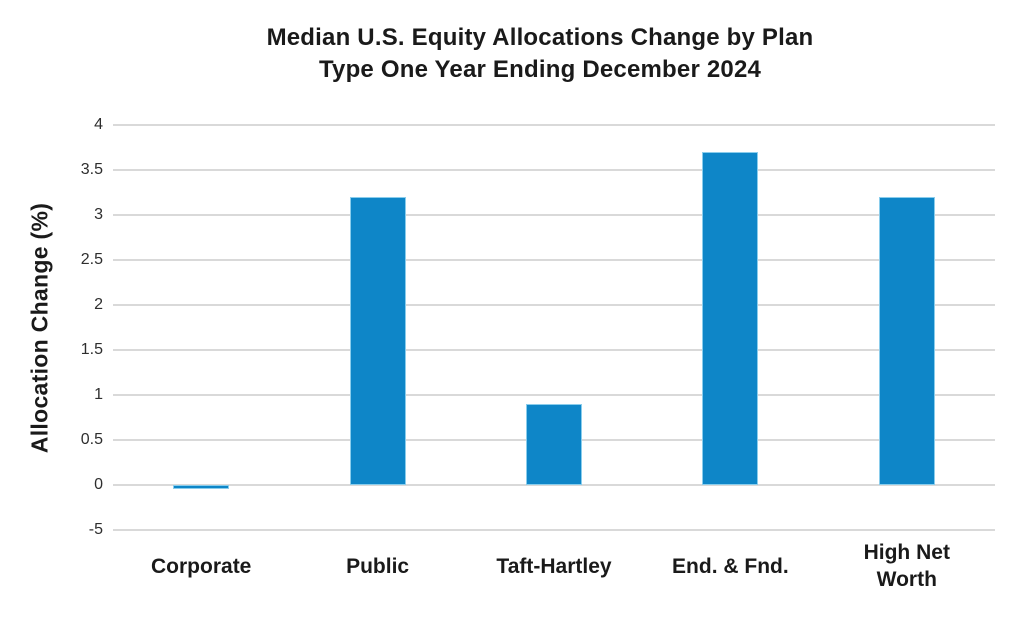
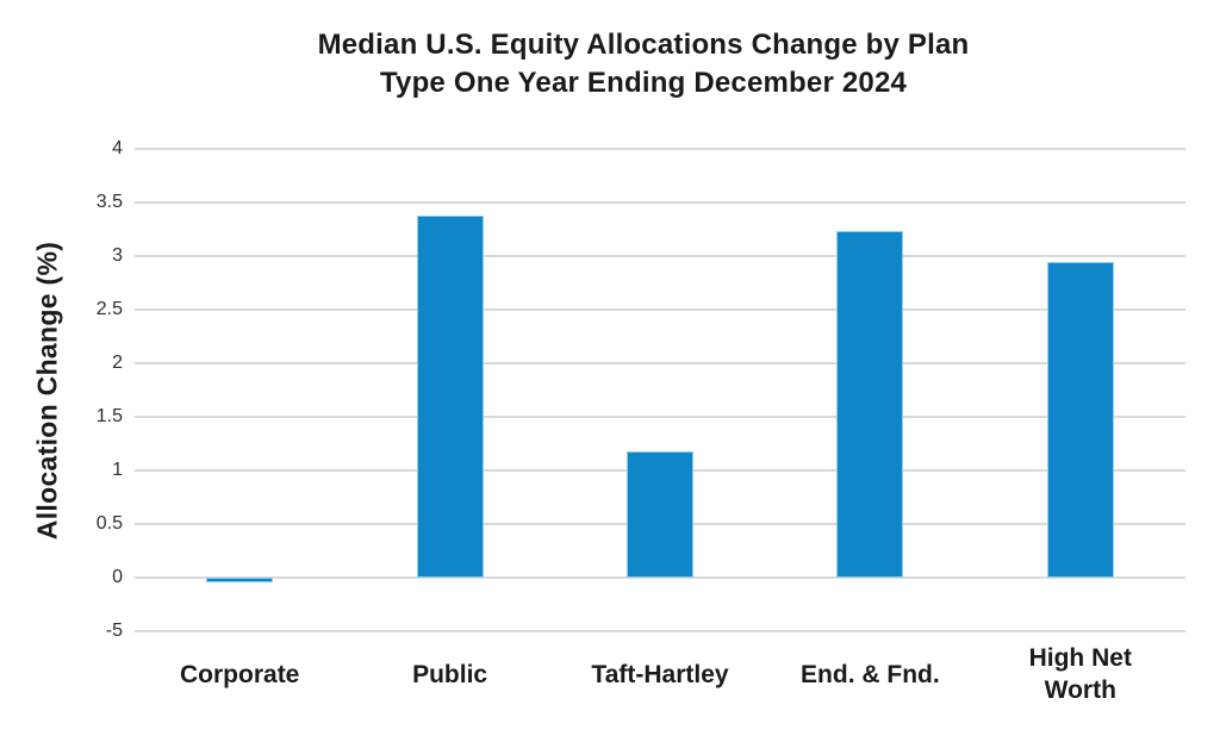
Public: 3.2 -> 3.4
Taft-Hartley: 0.9 -> 1.2
End. & Fnd.: 3.7 -> 3.2
High Net Worth: 3.2 -> 2.9
